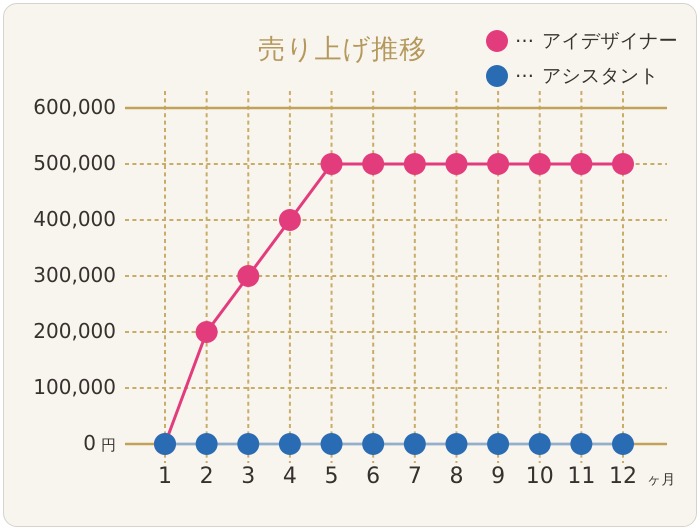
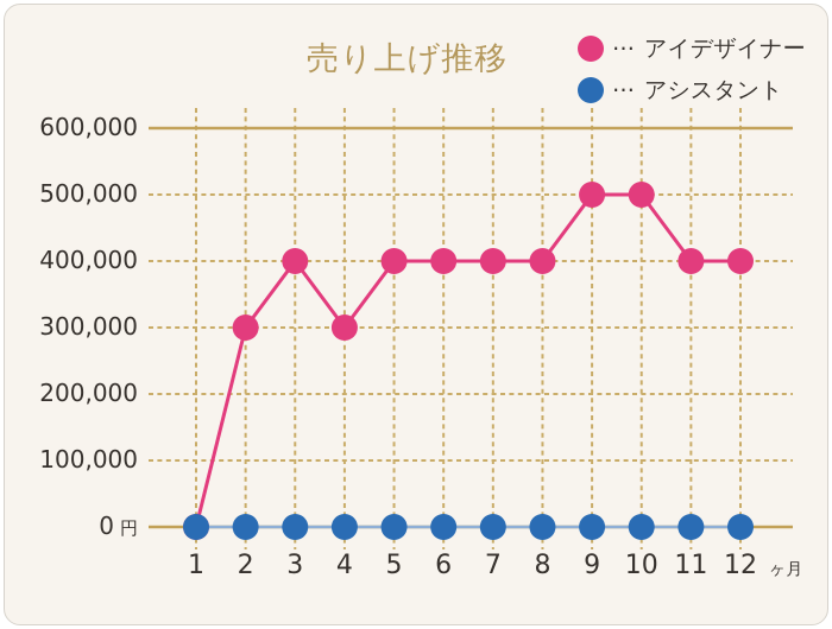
アイデザイナー/2: 200000 -> 300000
アイデザイナー/3: 300000 -> 400000
アイデザイナー/4: 400000 -> 300000
アイデザイナー/5: 500000 -> 400000
アイデザイナー/6: 500000 -> 400000
アイデザイナー/7: 500000 -> 400000
アイデザイナー/8: 500000 -> 400000
アイデザイナー/11: 500000 -> 400000
アイデザイナー/12: 500000 -> 400000
